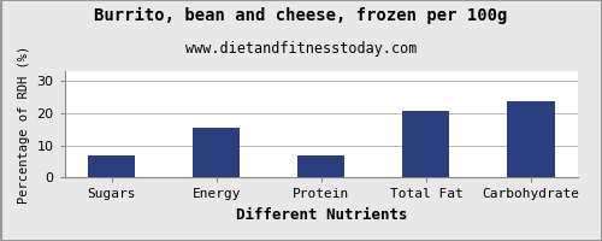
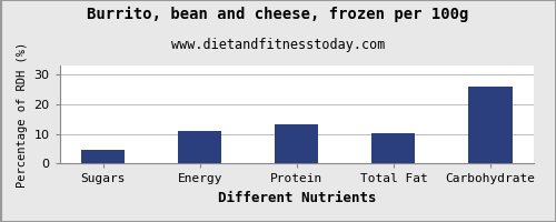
Sugars: 7.0 -> 4.5
Energy: 15.5 -> 11.0
Protein: 7.0 -> 13.3
Total Fat: 20.5 -> 10.2
Carbohydrate: 23.5 -> 26.0
